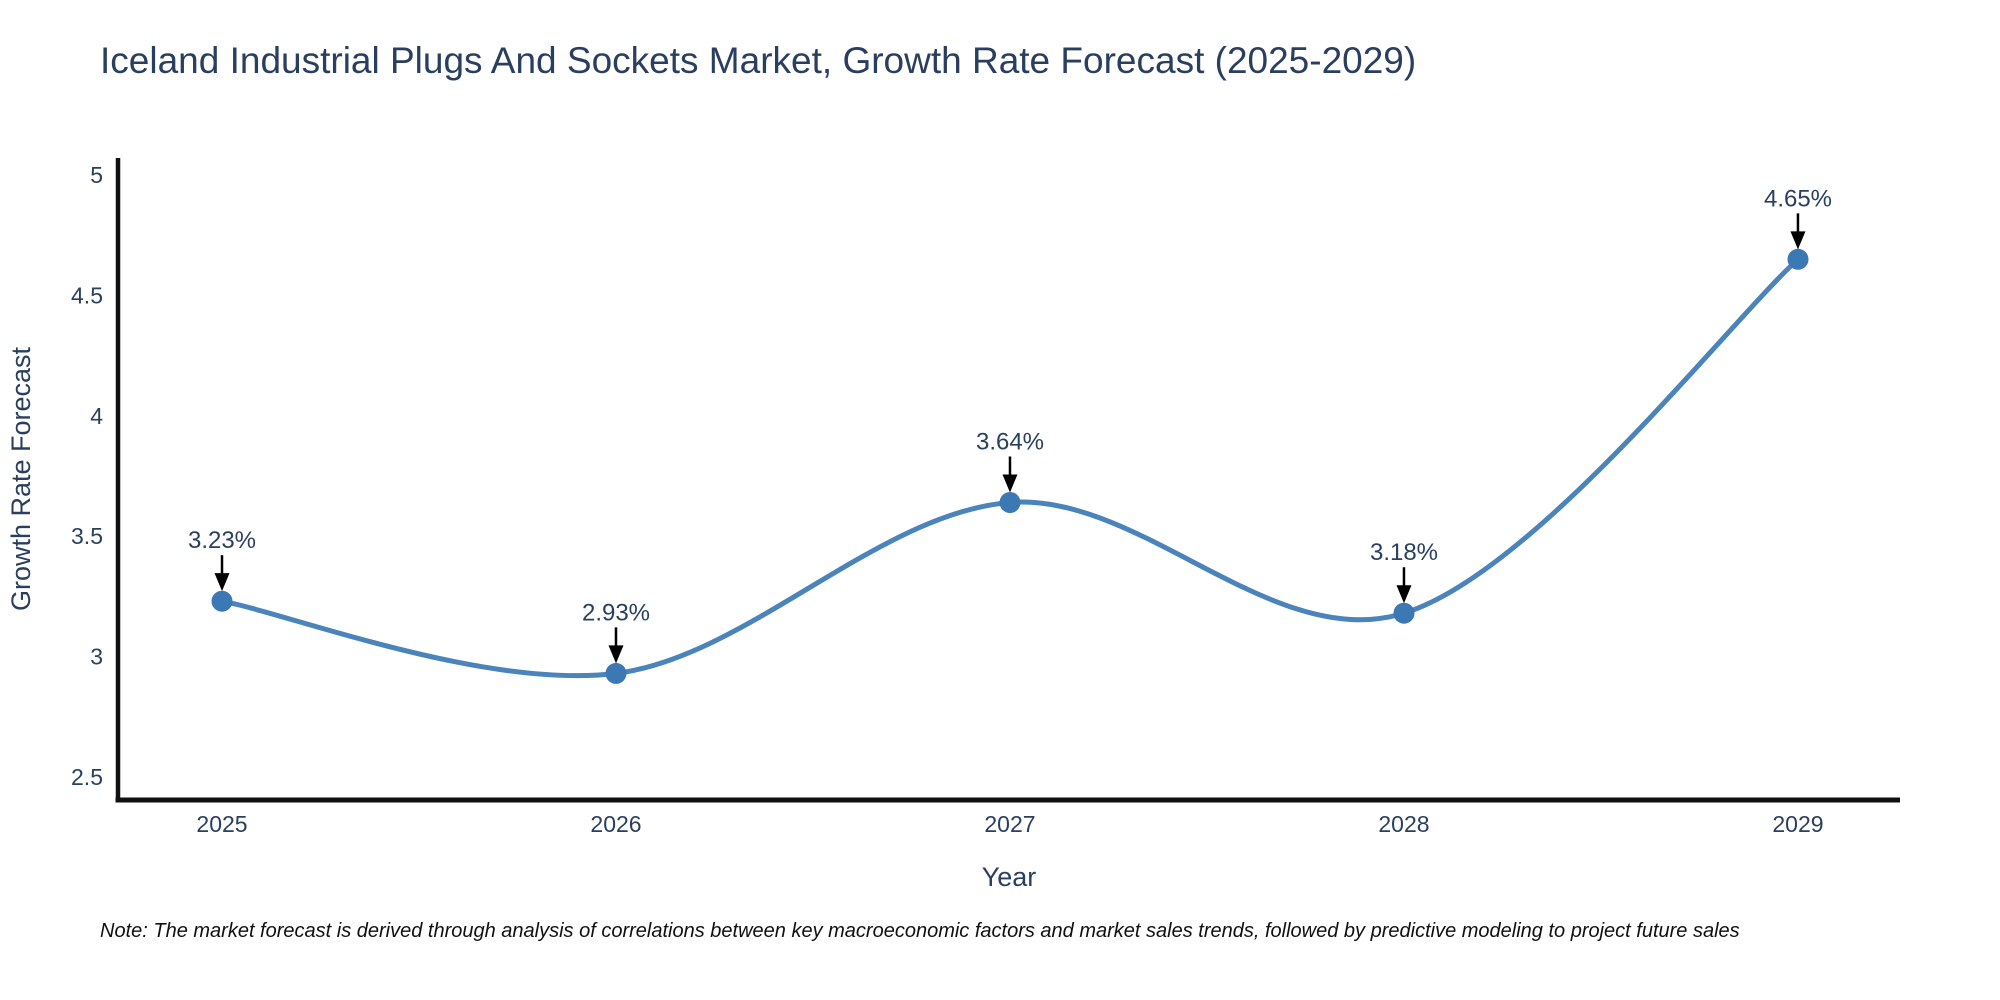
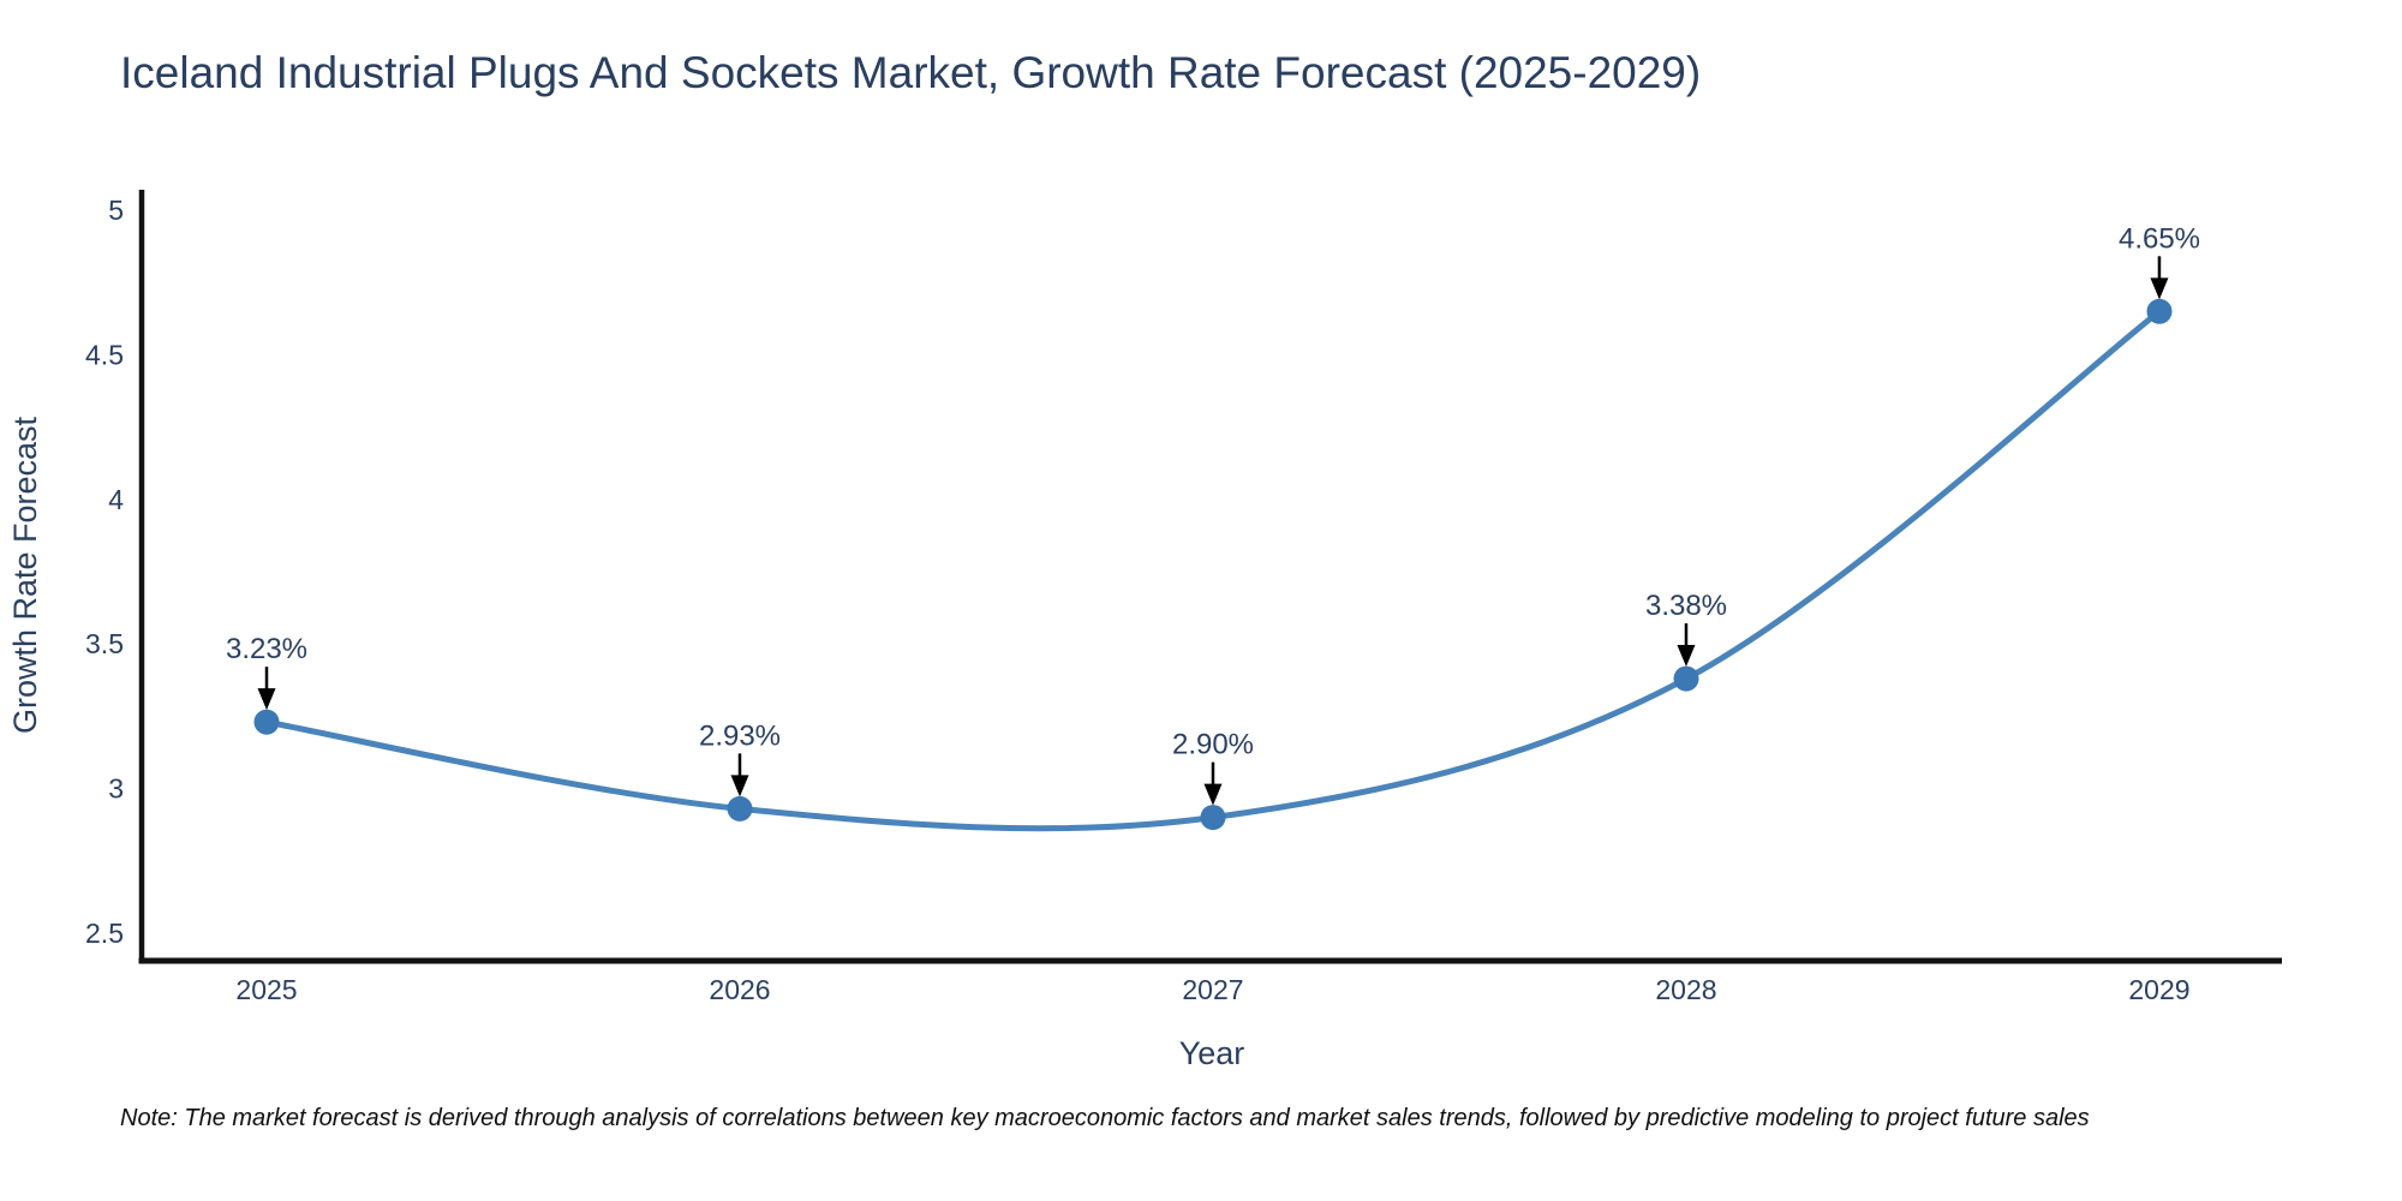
2027: 3.64% -> 2.90%
2028: 3.18% -> 3.38%
